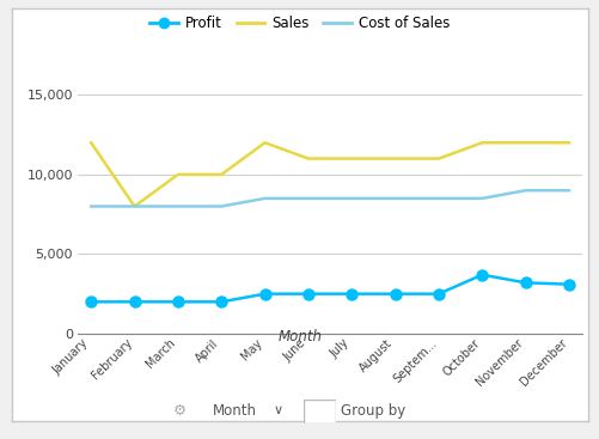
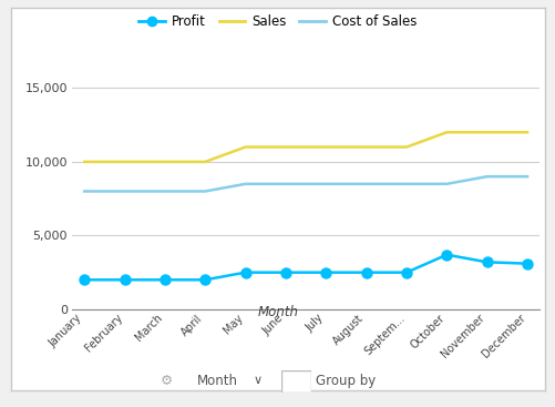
Sales/January: 12,000 -> 10,000
Sales/February: 8,000 -> 10,000
Sales/May: 12,000 -> 11,000
